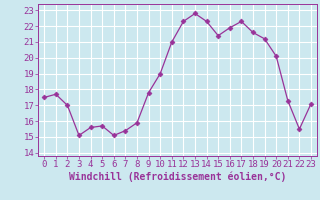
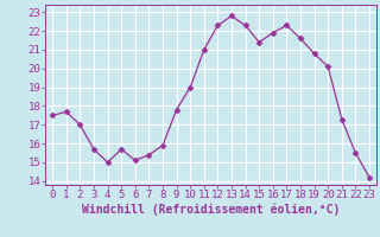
3: 15.1 -> 15.7
4: 15.6 -> 15.0
19: 21.2 -> 20.8
23: 17.1 -> 14.2
